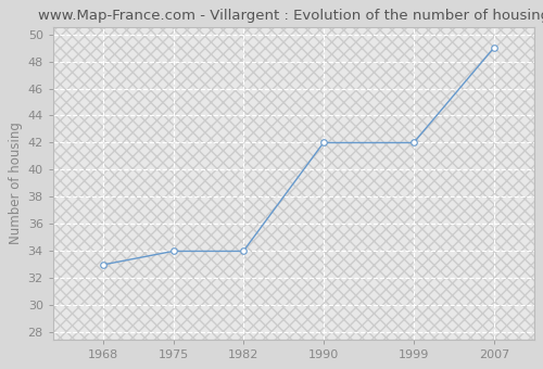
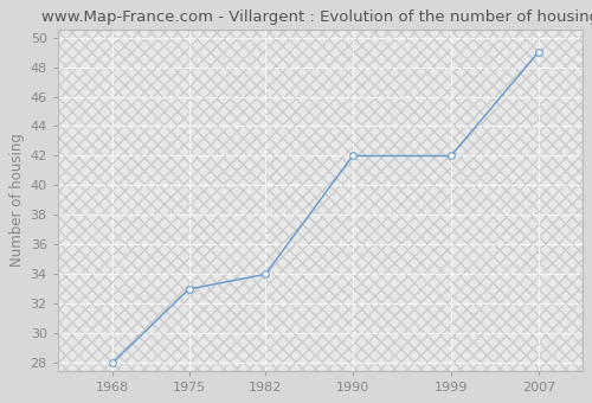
1968: 33 -> 28
1975: 34 -> 33
